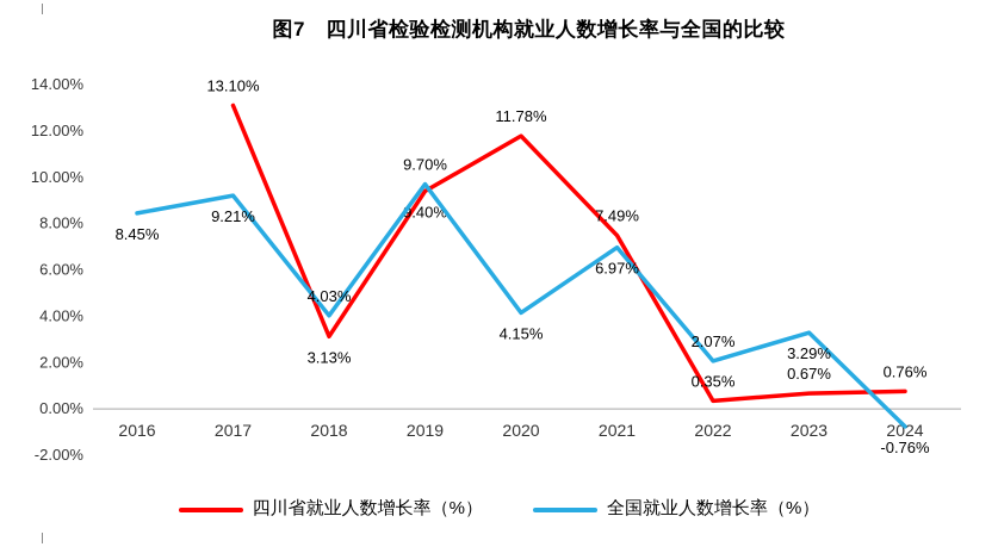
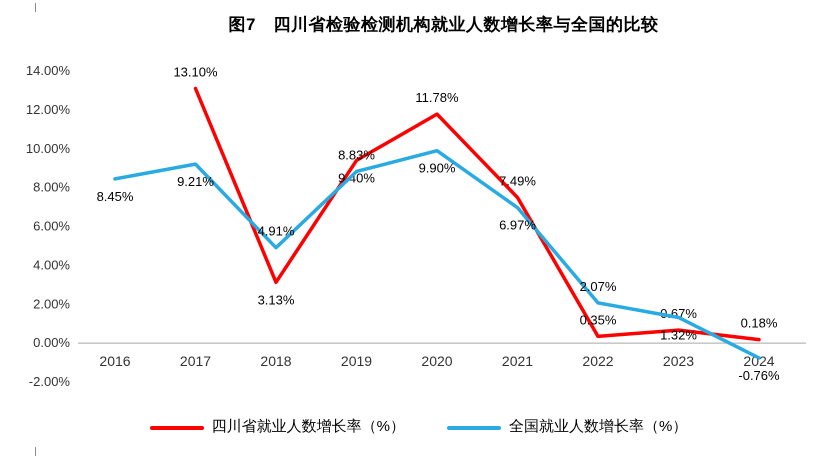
全国就业人数增长率（%）/2018: 4.03% -> 4.91%
全国就业人数增长率（%）/2019: 9.70% -> 8.83%
全国就业人数增长率（%）/2020: 4.15% -> 9.90%
全国就业人数增长率（%）/2023: 3.29% -> 1.32%
四川省就业人数增长率（%）/2024: 0.76% -> 0.18%
